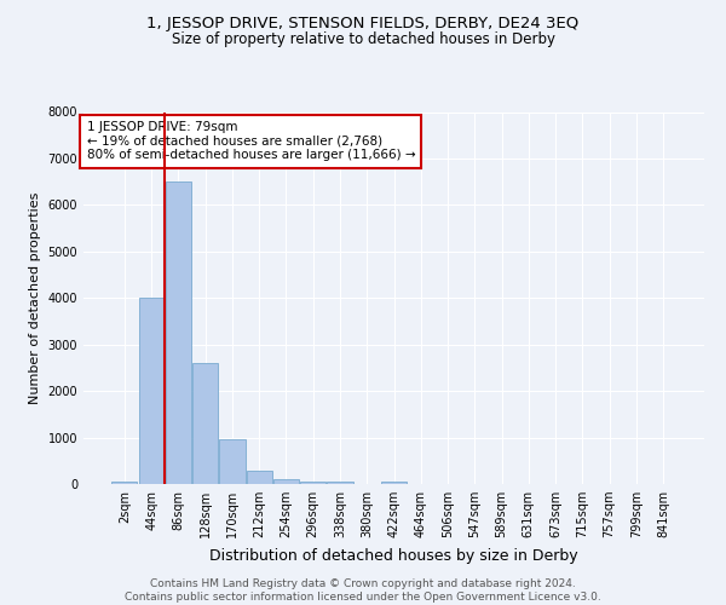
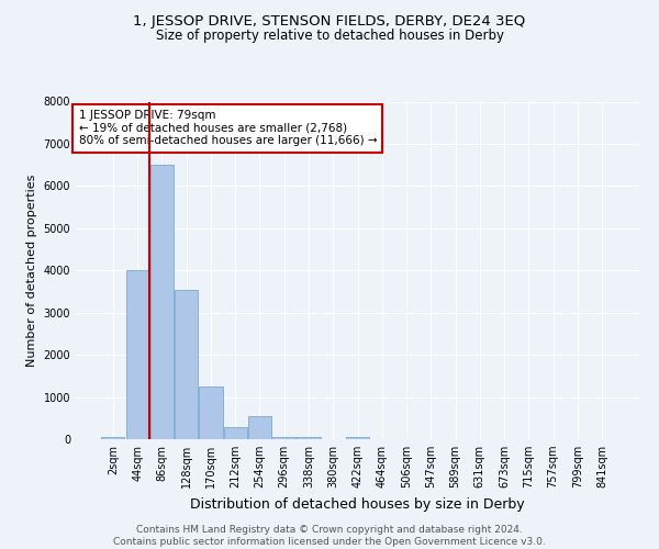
128sqm: 2600 -> 3550
170sqm: 950 -> 1250
254sqm: 110 -> 550
